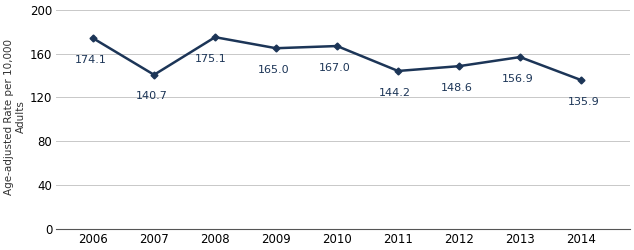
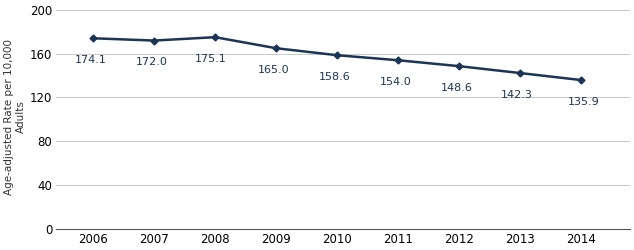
2007: 140.7 -> 172.0
2010: 167.0 -> 158.6
2011: 144.2 -> 154.0
2013: 156.9 -> 142.3
